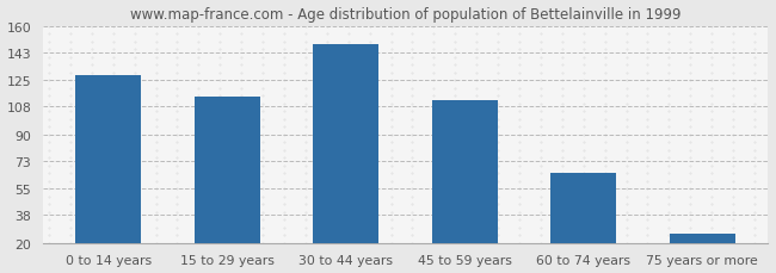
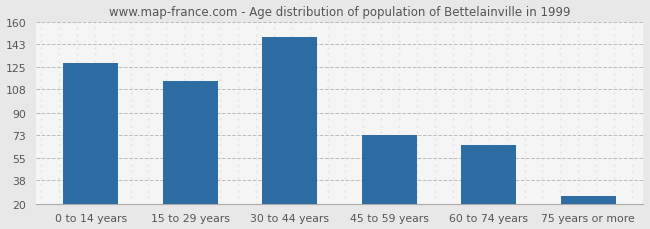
45 to 59 years: 112 -> 73
